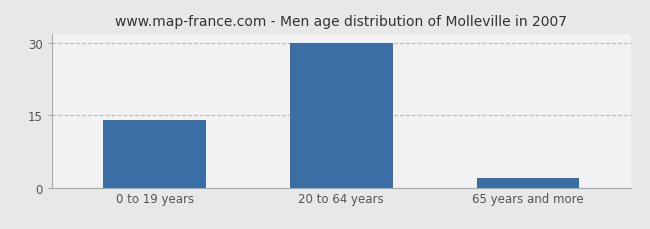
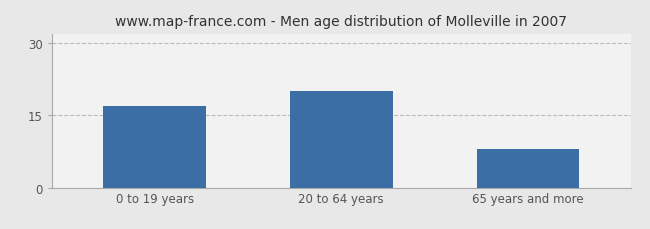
0 to 19 years: 14 -> 17
20 to 64 years: 30 -> 20
65 years and more: 2 -> 8
